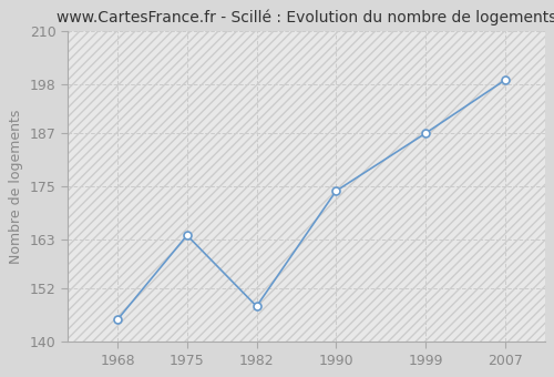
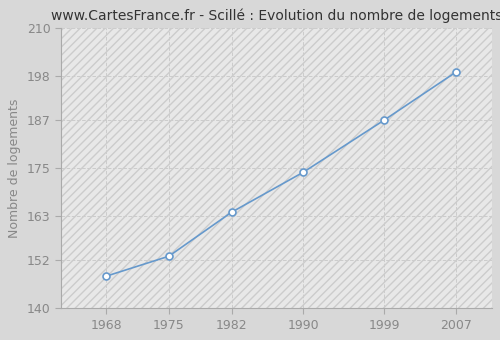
1968: 145 -> 148
1975: 164 -> 153
1982: 148 -> 164
